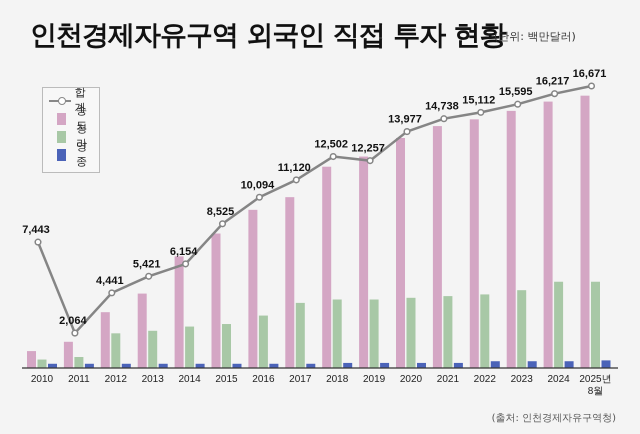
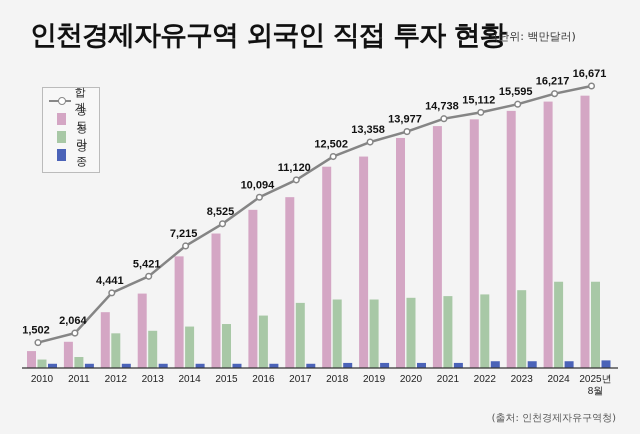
합계/2010: 7,443 -> 1,502
합계/2014: 6,154 -> 7,215
합계/2019: 12,257 -> 13,358
